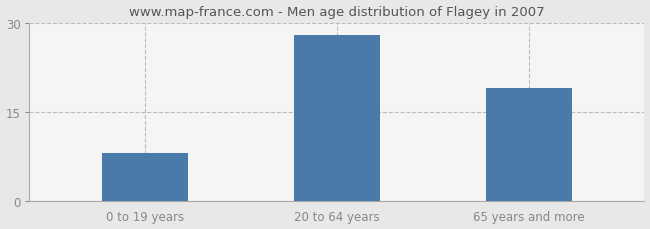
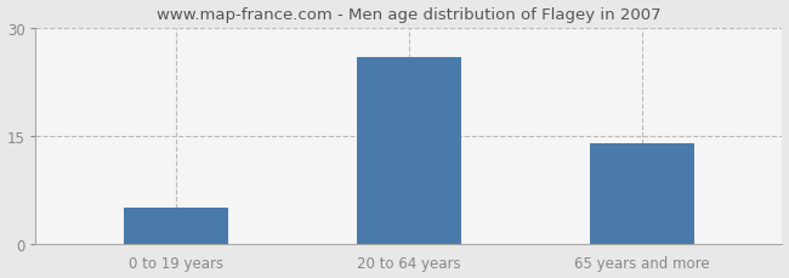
0 to 19 years: 8 -> 5
20 to 64 years: 28 -> 26
65 years and more: 19 -> 14
